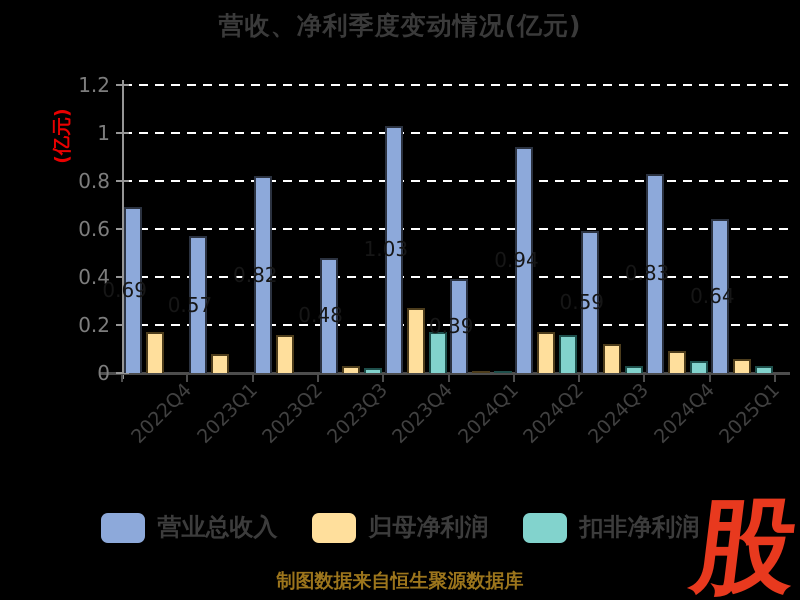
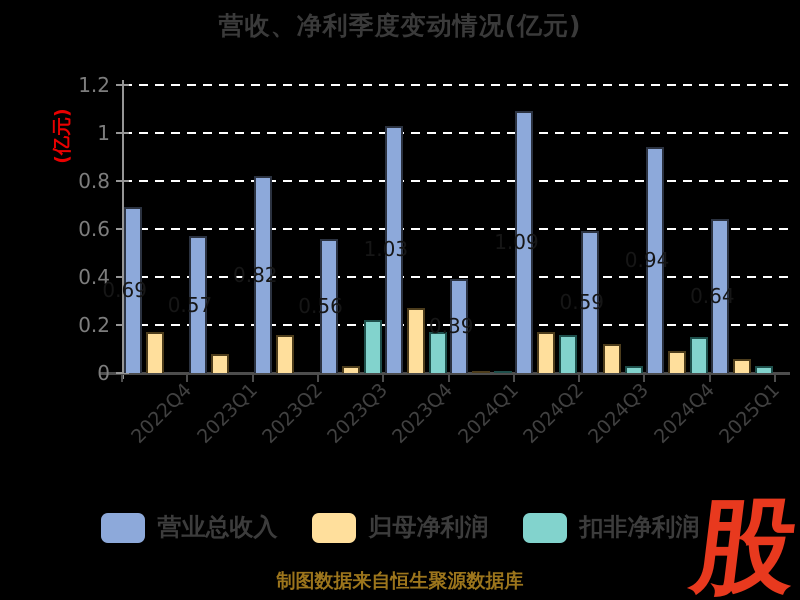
营业总收入/2023Q3: 0.48 -> 0.56
扣非净利润/2023Q3: 0.02 -> 0.22
营业总收入/2024Q2: 0.94 -> 1.09
营业总收入/2024Q4: 0.83 -> 0.94
扣非净利润/2024Q4: 0.05 -> 0.15
